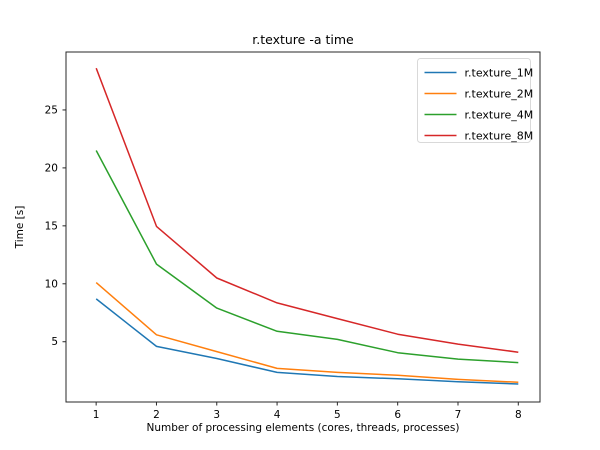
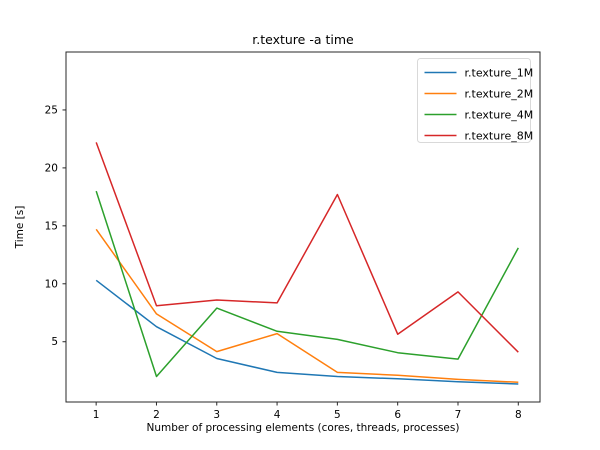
r.texture_1M/1: 8.7 -> 10.3
r.texture_2M/1: 10.1 -> 14.7
r.texture_4M/1: 21.5 -> 18.0
r.texture_8M/1: 28.6 -> 22.2
r.texture_1M/2: 4.6 -> 6.3
r.texture_2M/2: 5.6 -> 7.4
r.texture_4M/2: 11.7 -> 2.0
r.texture_8M/2: 14.9 -> 8.1
r.texture_8M/3: 10.5 -> 8.6
r.texture_2M/4: 2.7 -> 5.7
r.texture_8M/5: 7.0 -> 17.7
r.texture_8M/7: 4.8 -> 9.3
r.texture_4M/8: 3.2 -> 13.1
